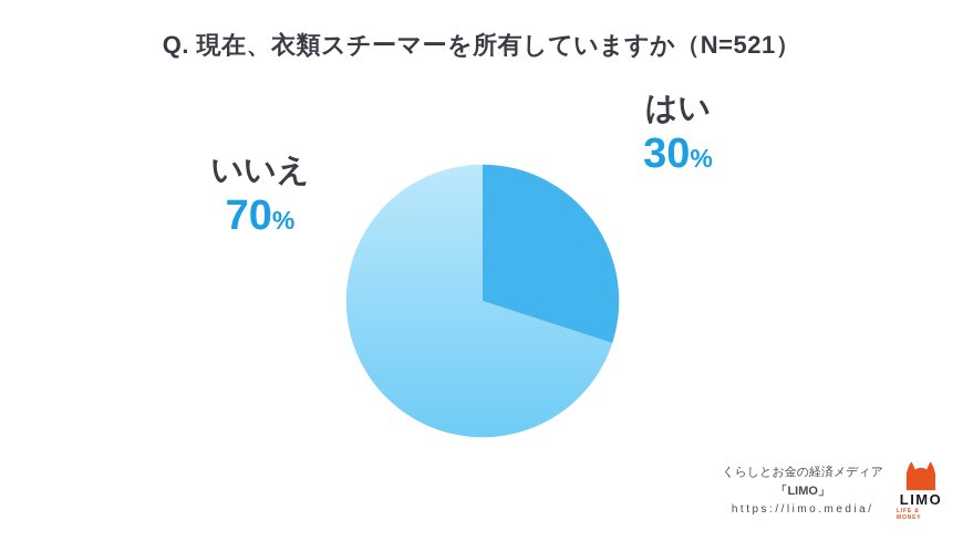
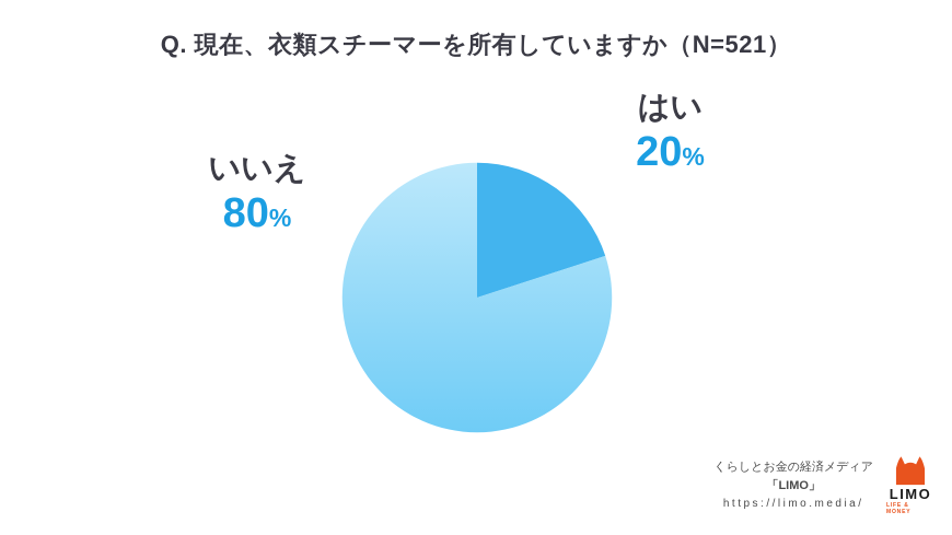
はい: 30 -> 20
いいえ: 70 -> 80
